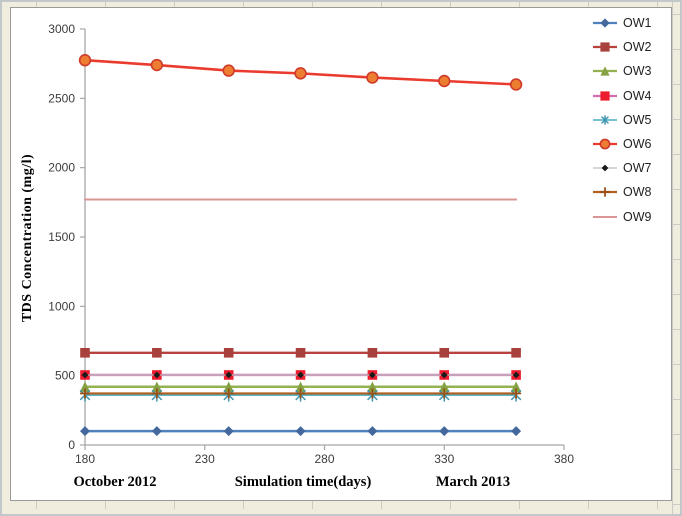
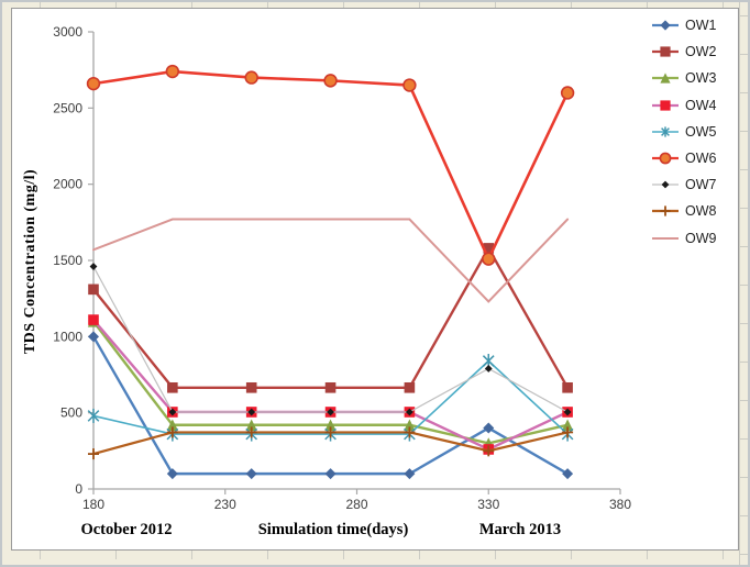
OW1/180: 100 -> 1000
OW2/180: 660 -> 1310
OW3/180: 420 -> 1100
OW4/180: 500 -> 1110
OW5/180: 360 -> 480
OW6/180: 2780 -> 2660
OW7/180: 500 -> 1460
OW8/180: 370 -> 230
OW9/180: 1770 -> 1570
OW1/330: 100 -> 400
OW2/330: 660 -> 1580
OW3/330: 420 -> 300
OW4/330: 500 -> 260
OW5/330: 360 -> 840
OW6/330: 2620 -> 1510
OW7/330: 500 -> 790
OW8/330: 370 -> 250
OW9/330: 1770 -> 1230
